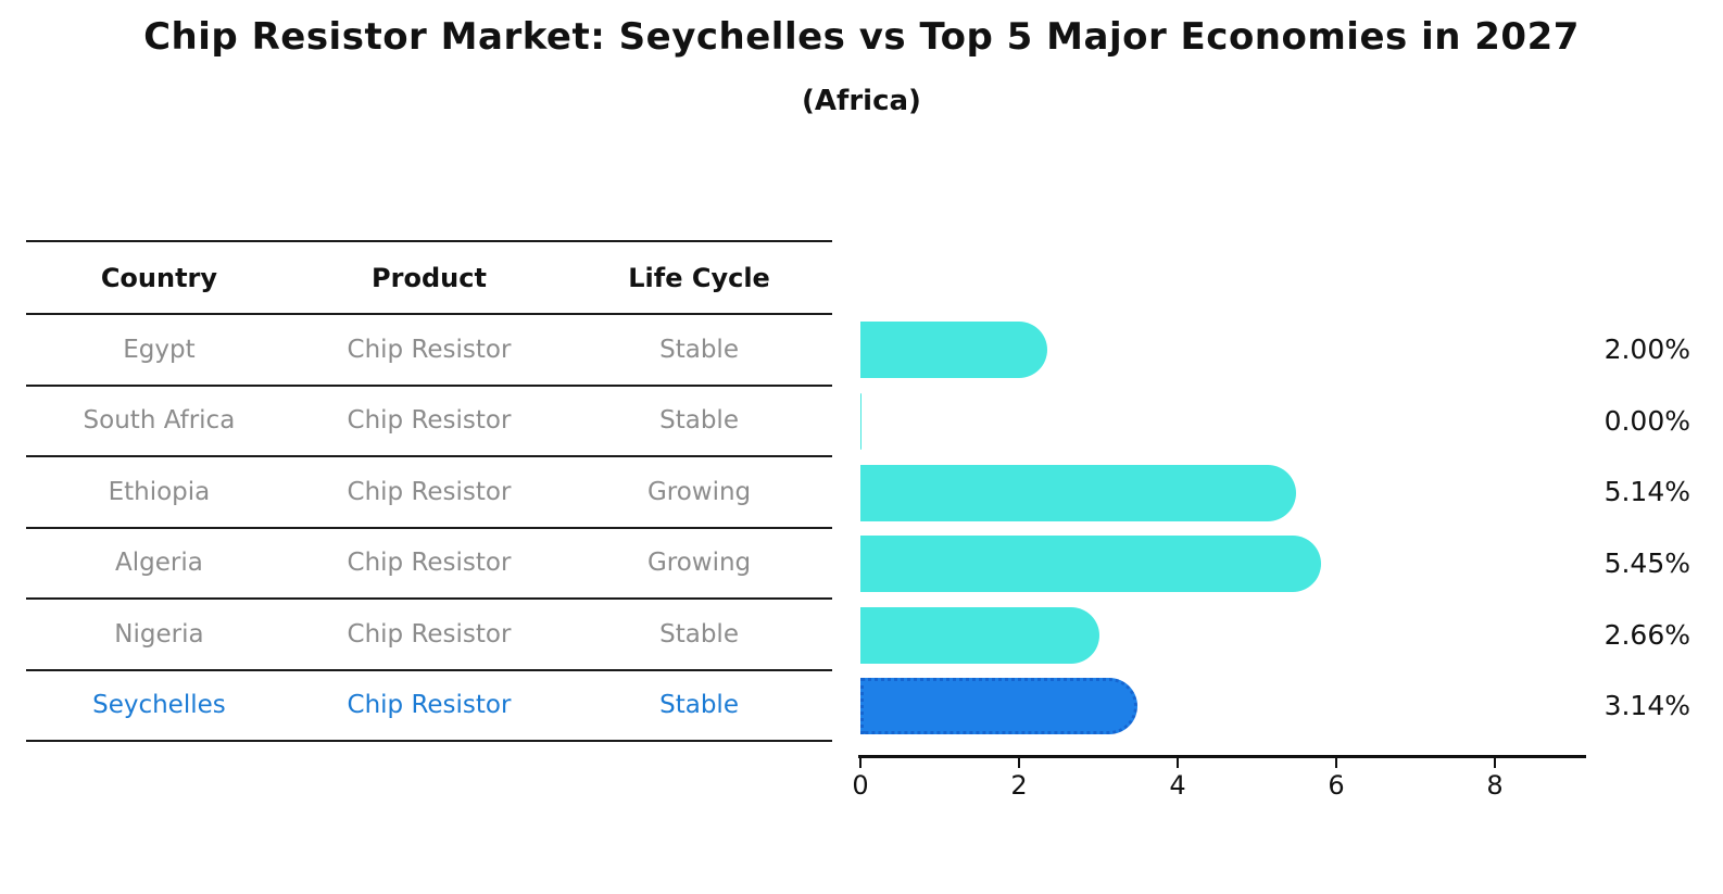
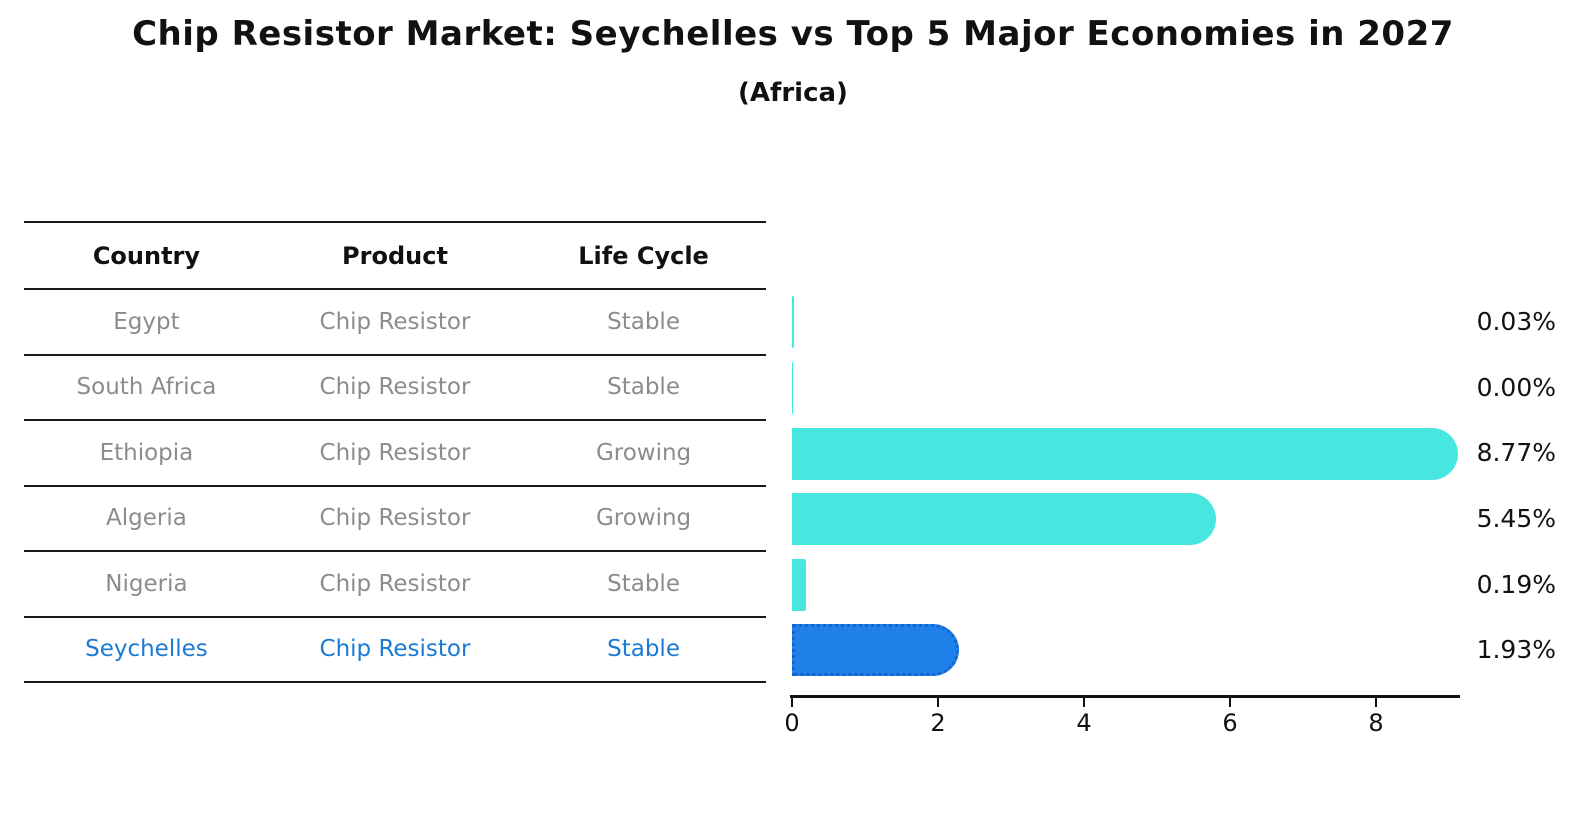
Egypt: 2.00% -> 0.03%
Ethiopia: 5.14% -> 8.77%
Nigeria: 2.66% -> 0.19%
Seychelles: 3.14% -> 1.93%
